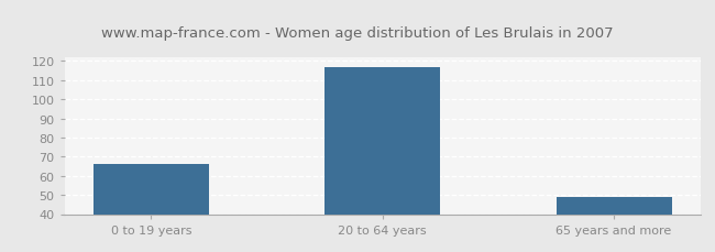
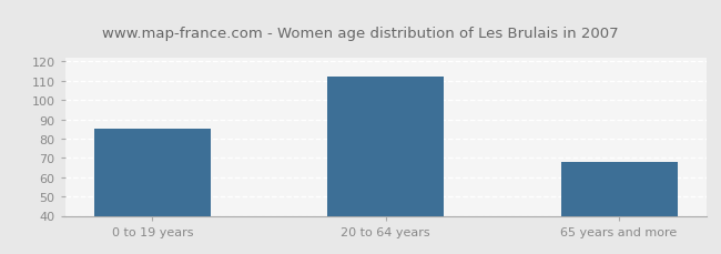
0 to 19 years: 66 -> 85
20 to 64 years: 117 -> 112
65 years and more: 49 -> 68
